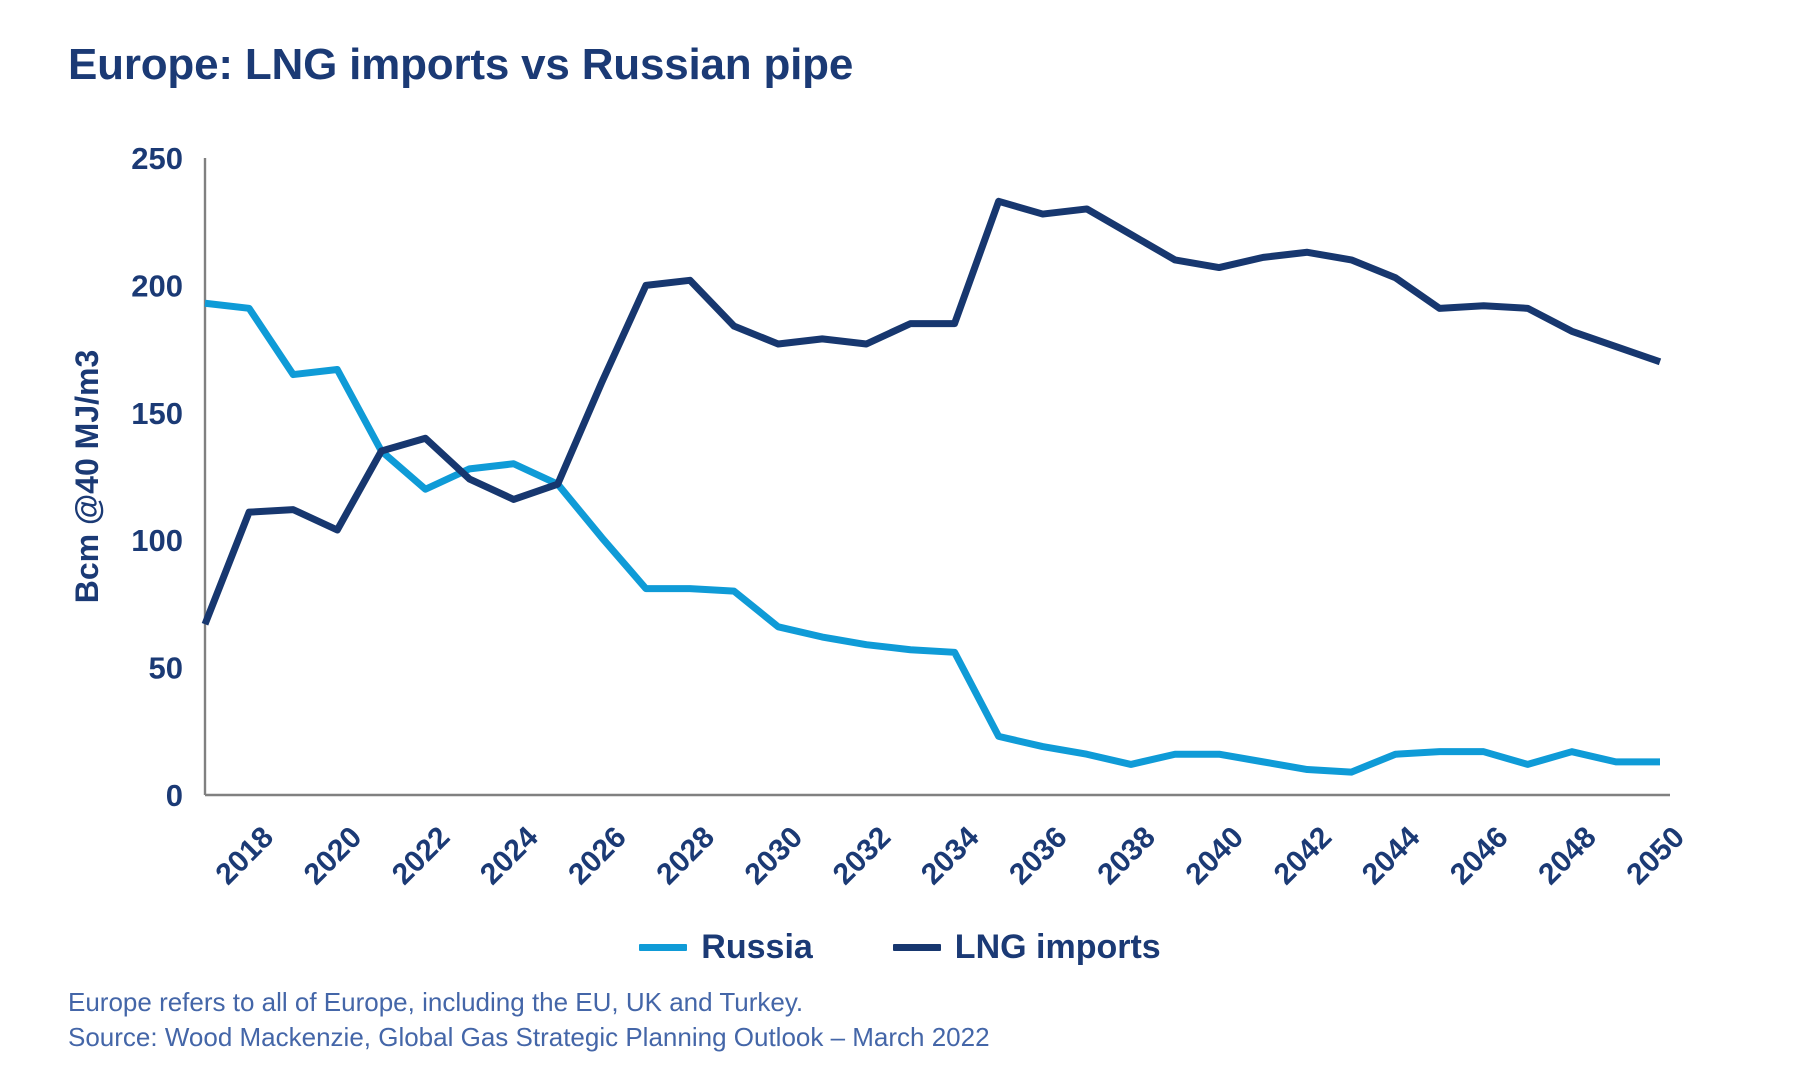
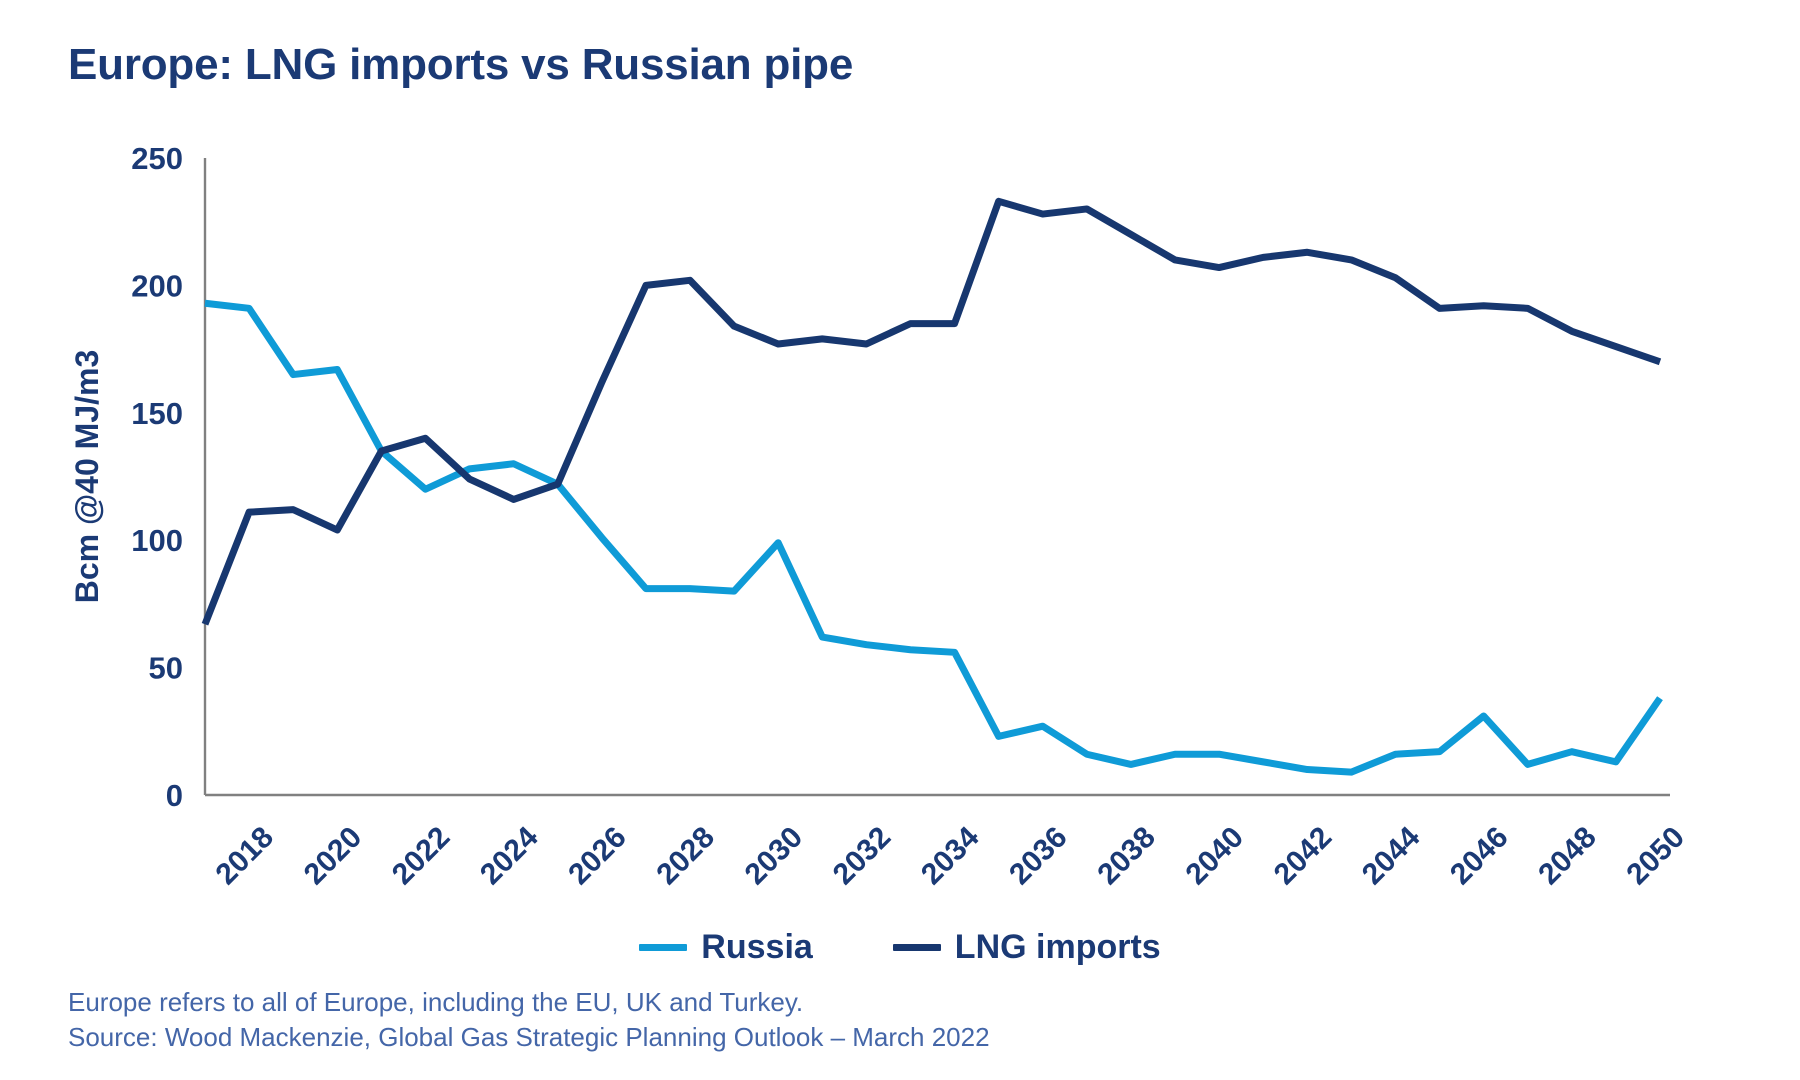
Russia/2030: 66 -> 99
Russia/2036: 19 -> 27
Russia/2046: 17 -> 31
Russia/2050: 13 -> 38
